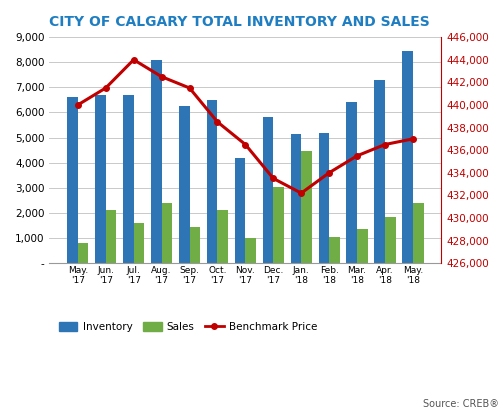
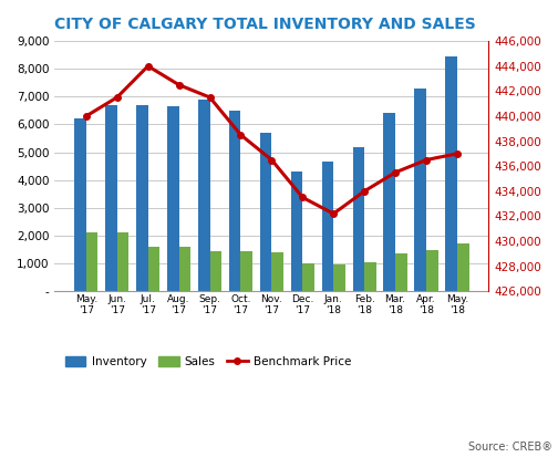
Inventory/May. '17: 6,600 -> 6,200
Sales/May. '17: 800 -> 2,100
Inventory/Aug. '17: 8,100 -> 6,650
Sales/Aug. '17: 2,400 -> 1,600
Inventory/Sep. '17: 6,250 -> 6,900
Sales/Oct. '17: 2,100 -> 1,450
Inventory/Nov. '17: 4,200 -> 5,700
Sales/Nov. '17: 1,000 -> 1,400
Inventory/Dec. '17: 5,800 -> 4,300
Sales/Dec. '17: 3,050 -> 1,000
Inventory/Jan. '18: 5,150 -> 4,650
Sales/Jan. '18: 4,450 -> 950
Sales/Apr. '18: 1,850 -> 1,500
Sales/May. '18: 2,400 -> 1,700
